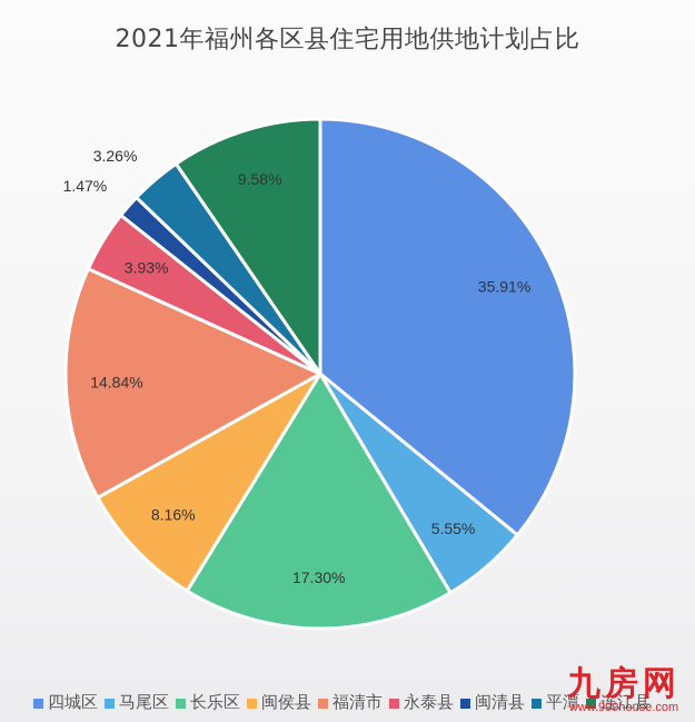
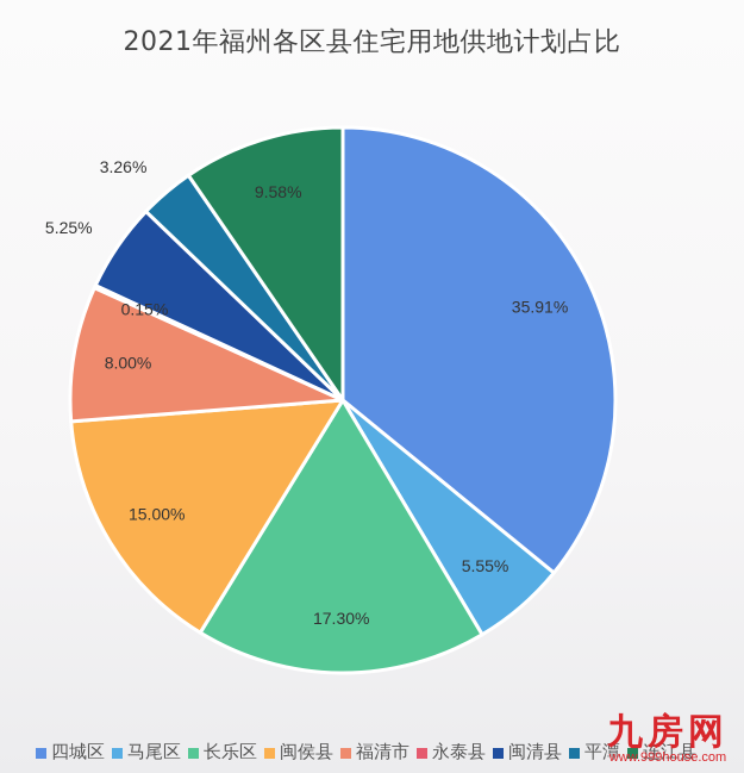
闽侯县: 8.16% -> 15.00%
福清市: 14.84% -> 8.00%
永泰县: 3.93% -> 0.15%
闽清县: 1.47% -> 5.25%
